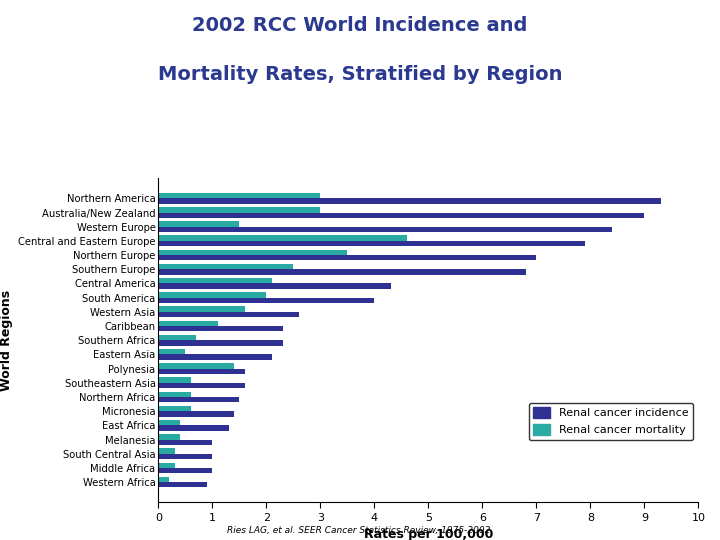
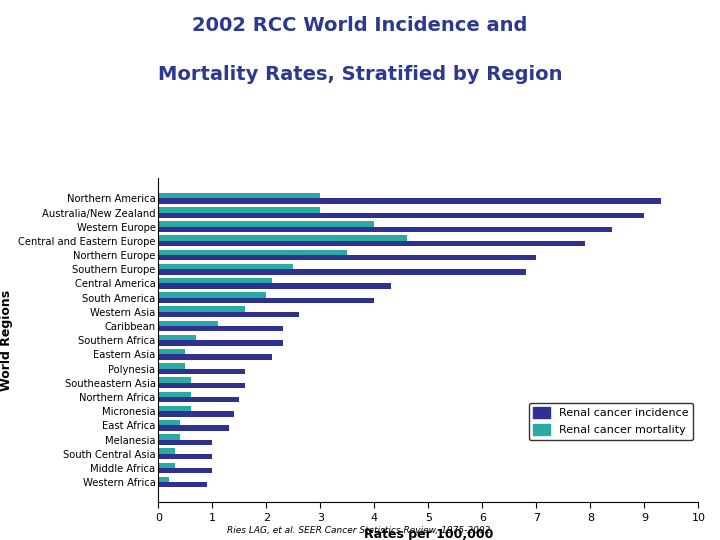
Renal cancer mortality/Western Europe: 1.5 -> 4.0
Renal cancer mortality/Polynesia: 1.4 -> 0.5
